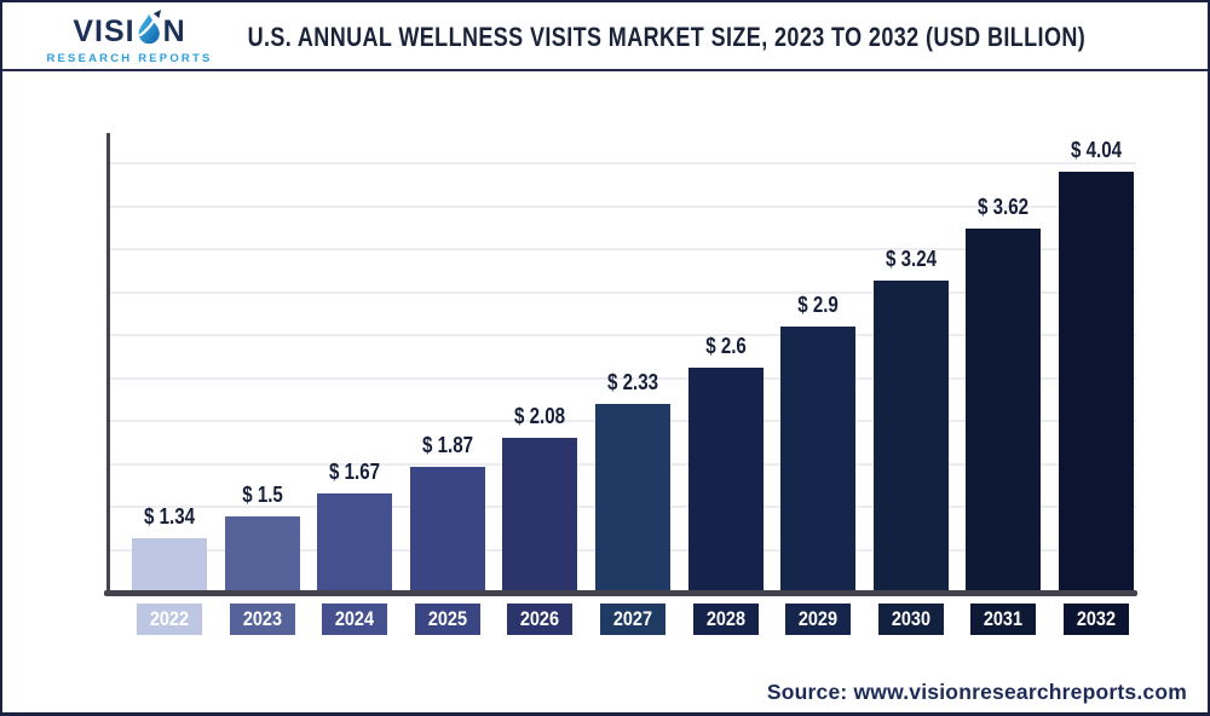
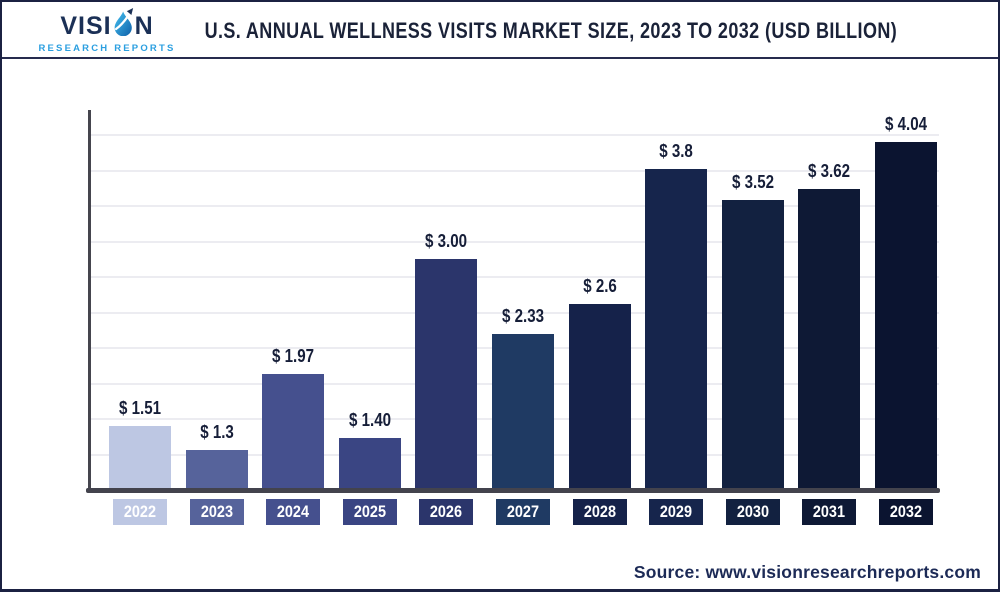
2022: 1.34 -> 1.51
2023: 1.5 -> 1.3
2024: 1.67 -> 1.97
2025: 1.87 -> 1.40
2026: 2.08 -> 3.00
2029: 2.9 -> 3.8
2030: 3.24 -> 3.52
